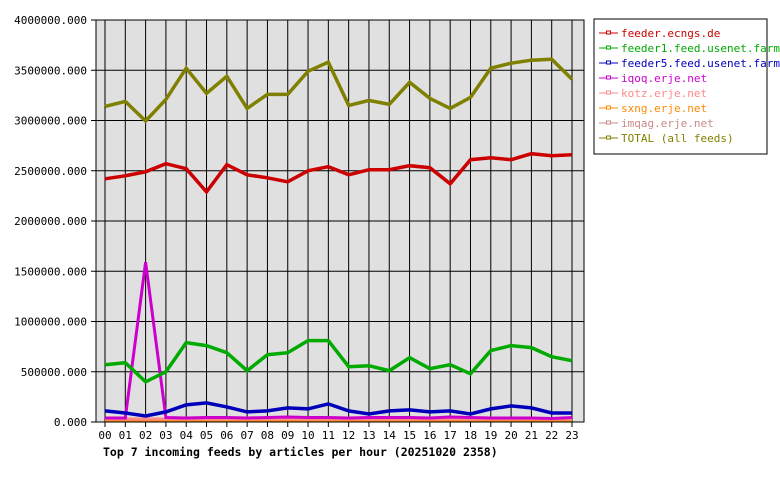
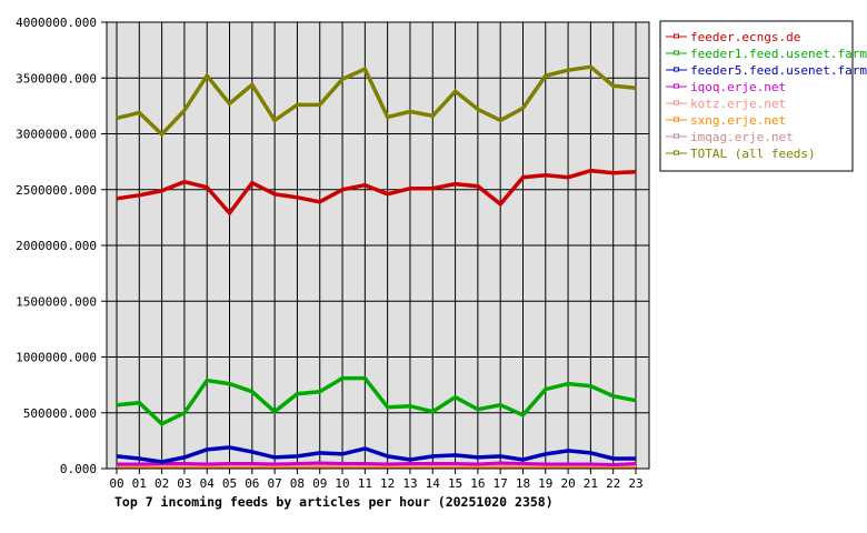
iqoq.erje.net/02: 1590000 -> 40000
TOTAL (all feeds)/22: 3610000 -> 3430000
